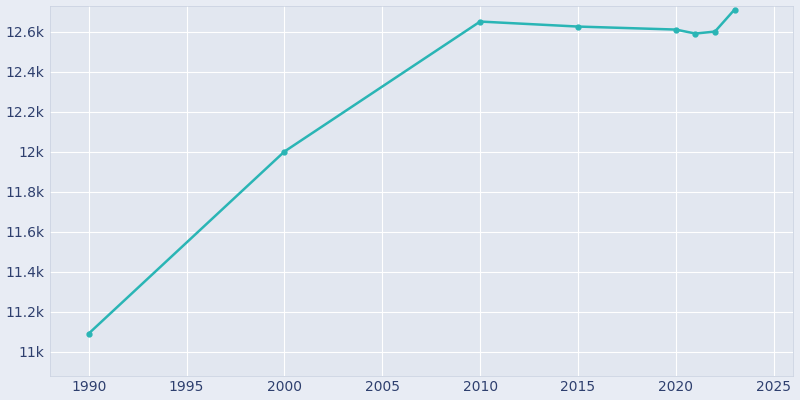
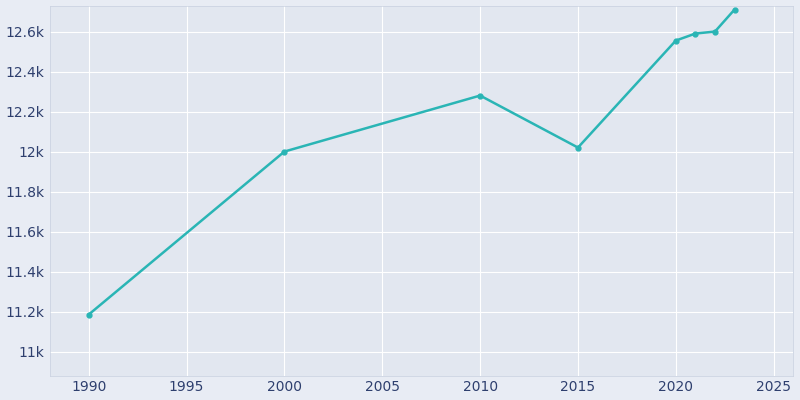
1990: 11.090k -> 11.185k
2010: 12.650k -> 12.280k
2015: 12.625k -> 12.020k
2020: 12.610k -> 12.555k
